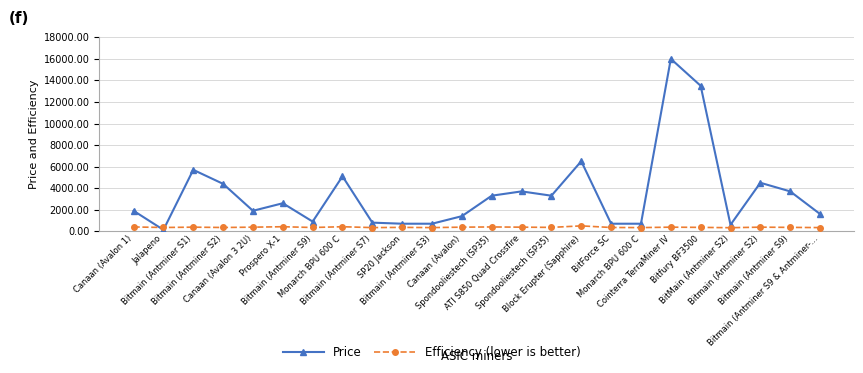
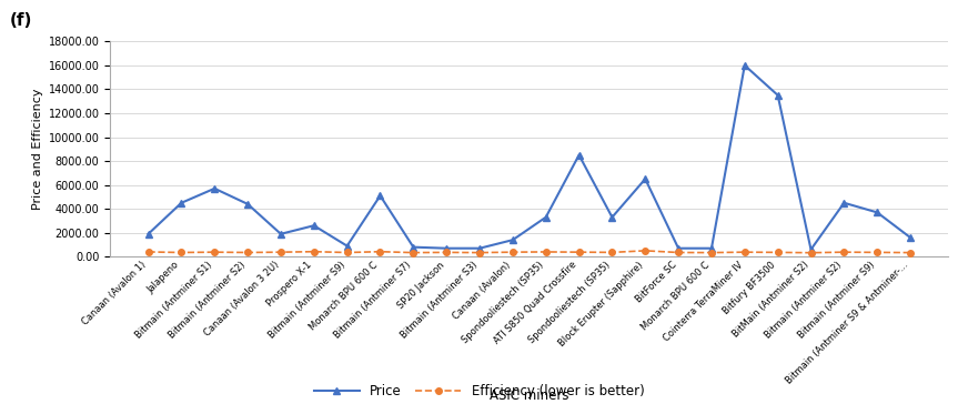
Price/Jalapeno: 100 -> 4500
Price/ATI S850 Quad Crossfire: 3700 -> 8500
